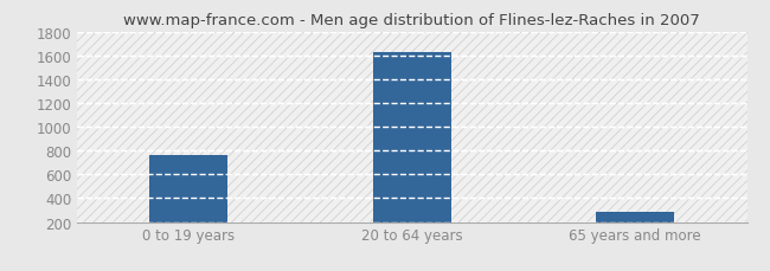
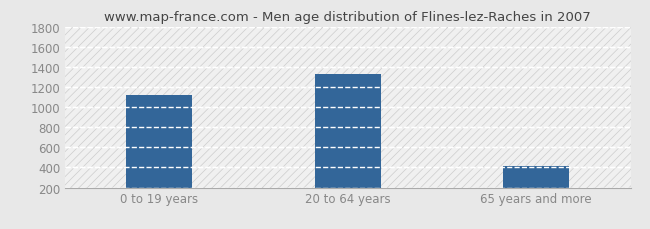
0 to 19 years: 760 -> 1120
20 to 64 years: 1630 -> 1330
65 years and more: 290 -> 410
